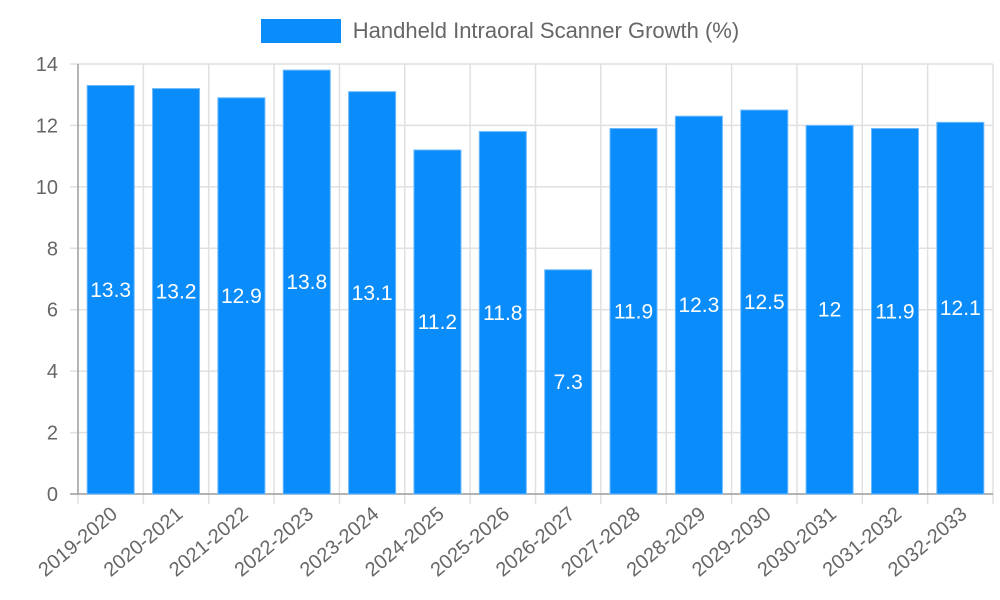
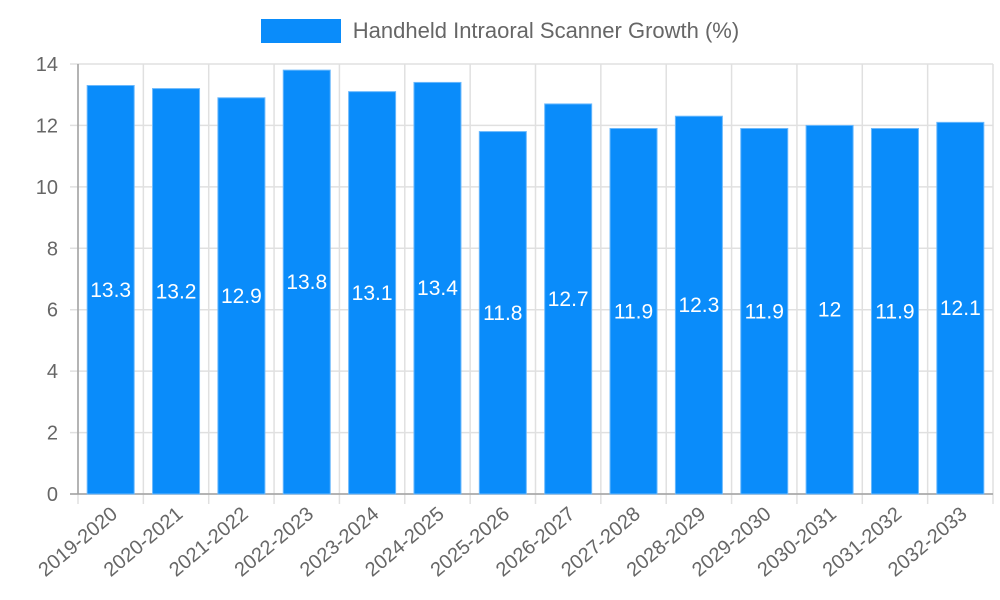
2024-2025: 11.2 -> 13.4
2026-2027: 7.3 -> 12.7
2029-2030: 12.5 -> 11.9
